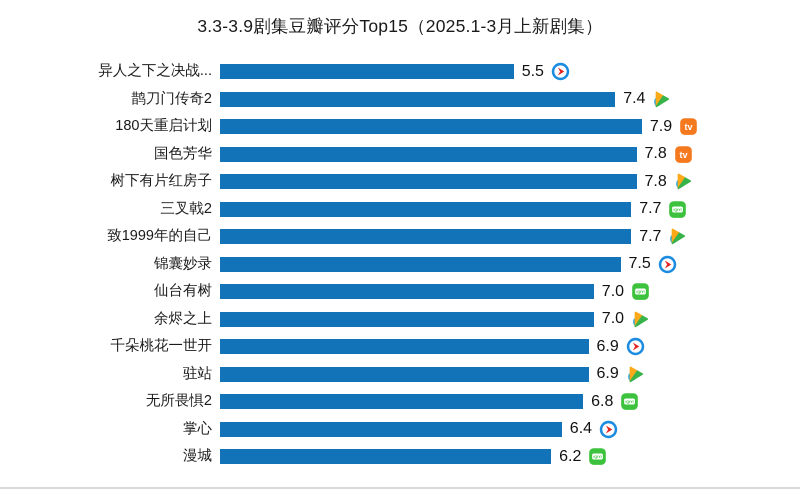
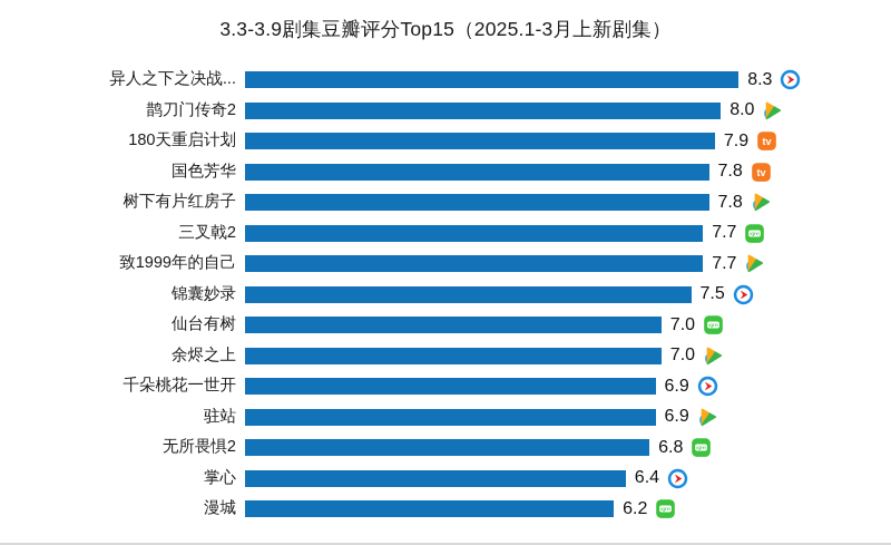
异人之下之决战...: 5.5 -> 8.3
鹊刀门传奇2: 7.4 -> 8.0
